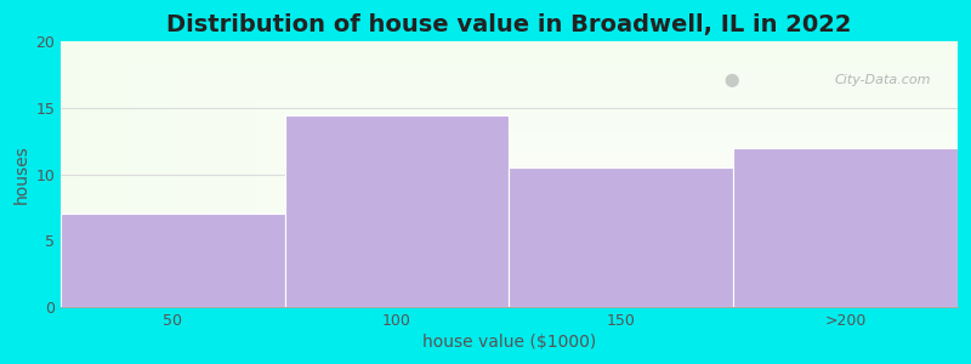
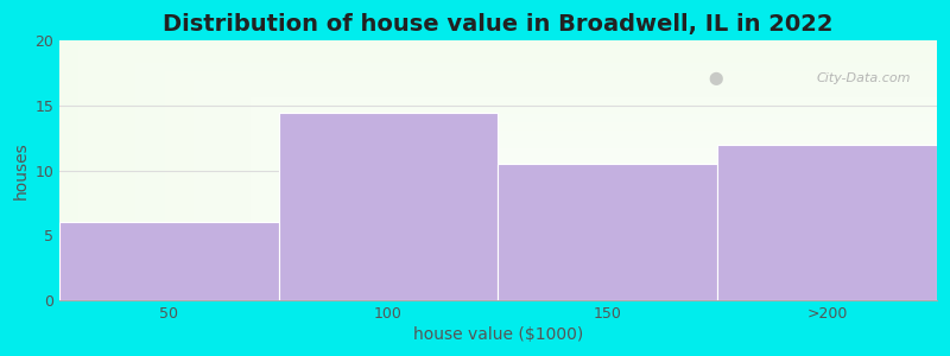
50: 7.0 -> 6.0
